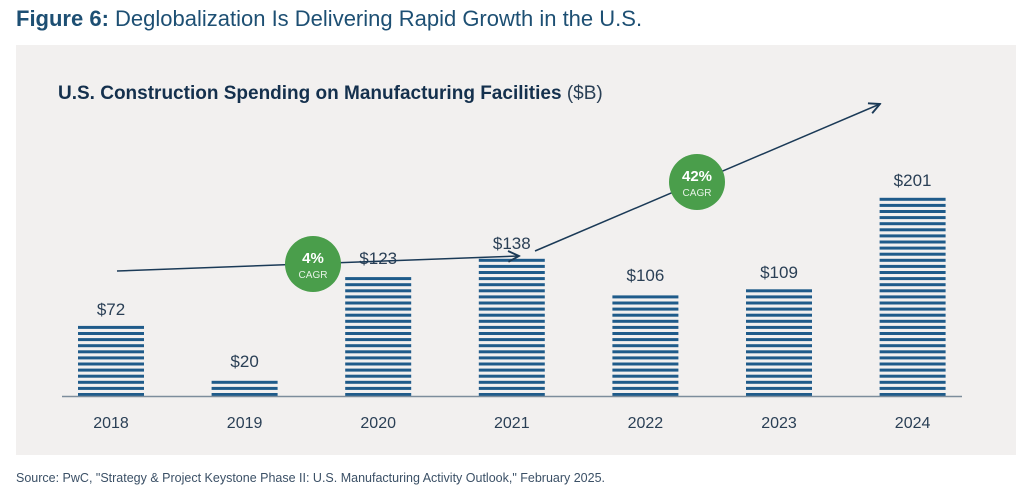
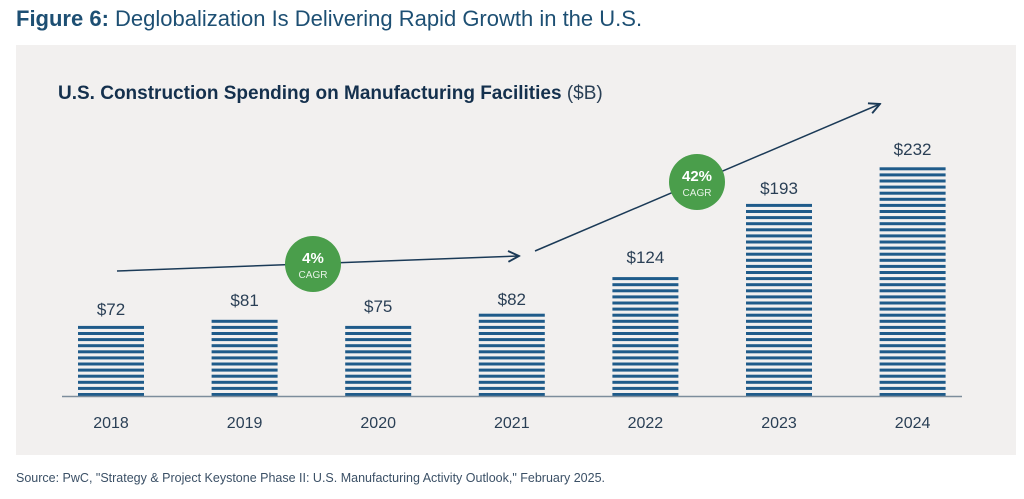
2019: $20 -> $81
2020: $123 -> $75
2021: $138 -> $82
2022: $106 -> $124
2023: $109 -> $193
2024: $201 -> $232
